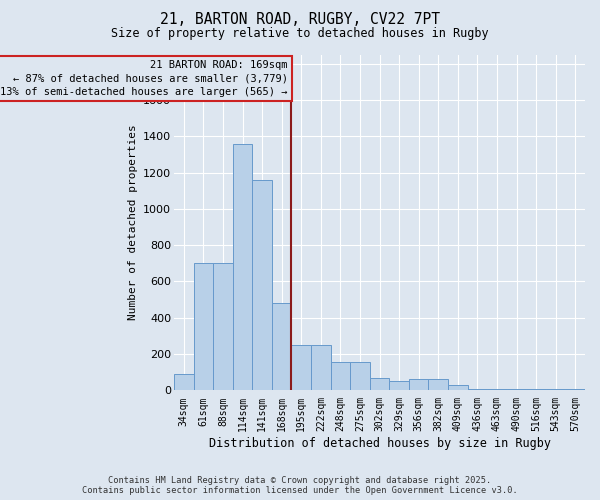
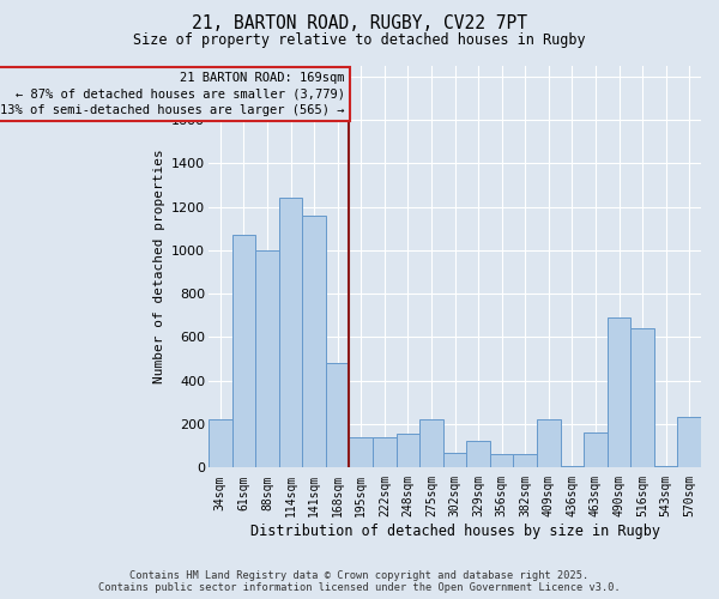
34sqm: 90 -> 220
61sqm: 700 -> 1070
88sqm: 700 -> 1000
114sqm: 1360 -> 1240
195sqm: 250 -> 140
222sqm: 250 -> 140
275sqm: 160 -> 220
329sqm: 50 -> 120
409sqm: 30 -> 220
463sqm: 0 -> 160
490sqm: 0 -> 690
516sqm: 0 -> 640
570sqm: 0 -> 230
